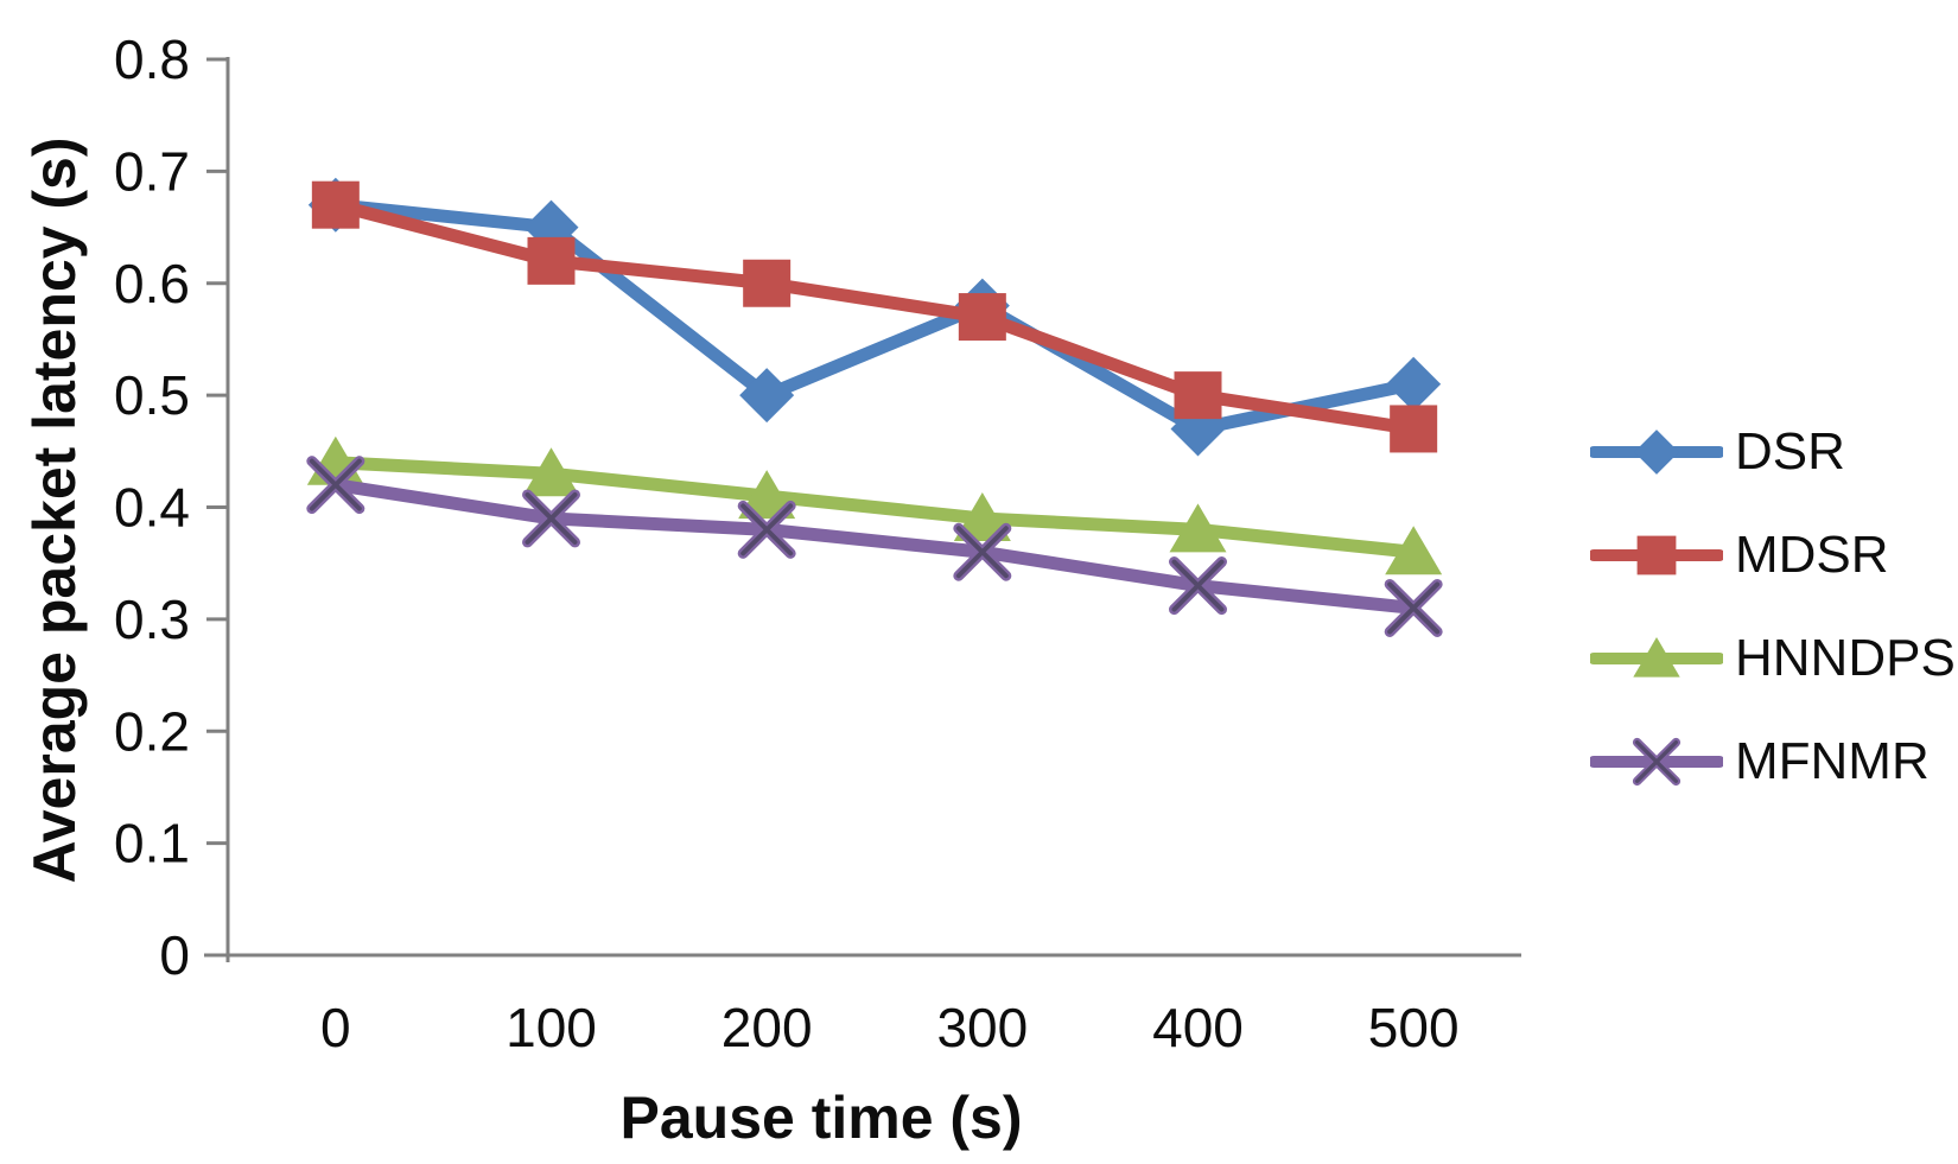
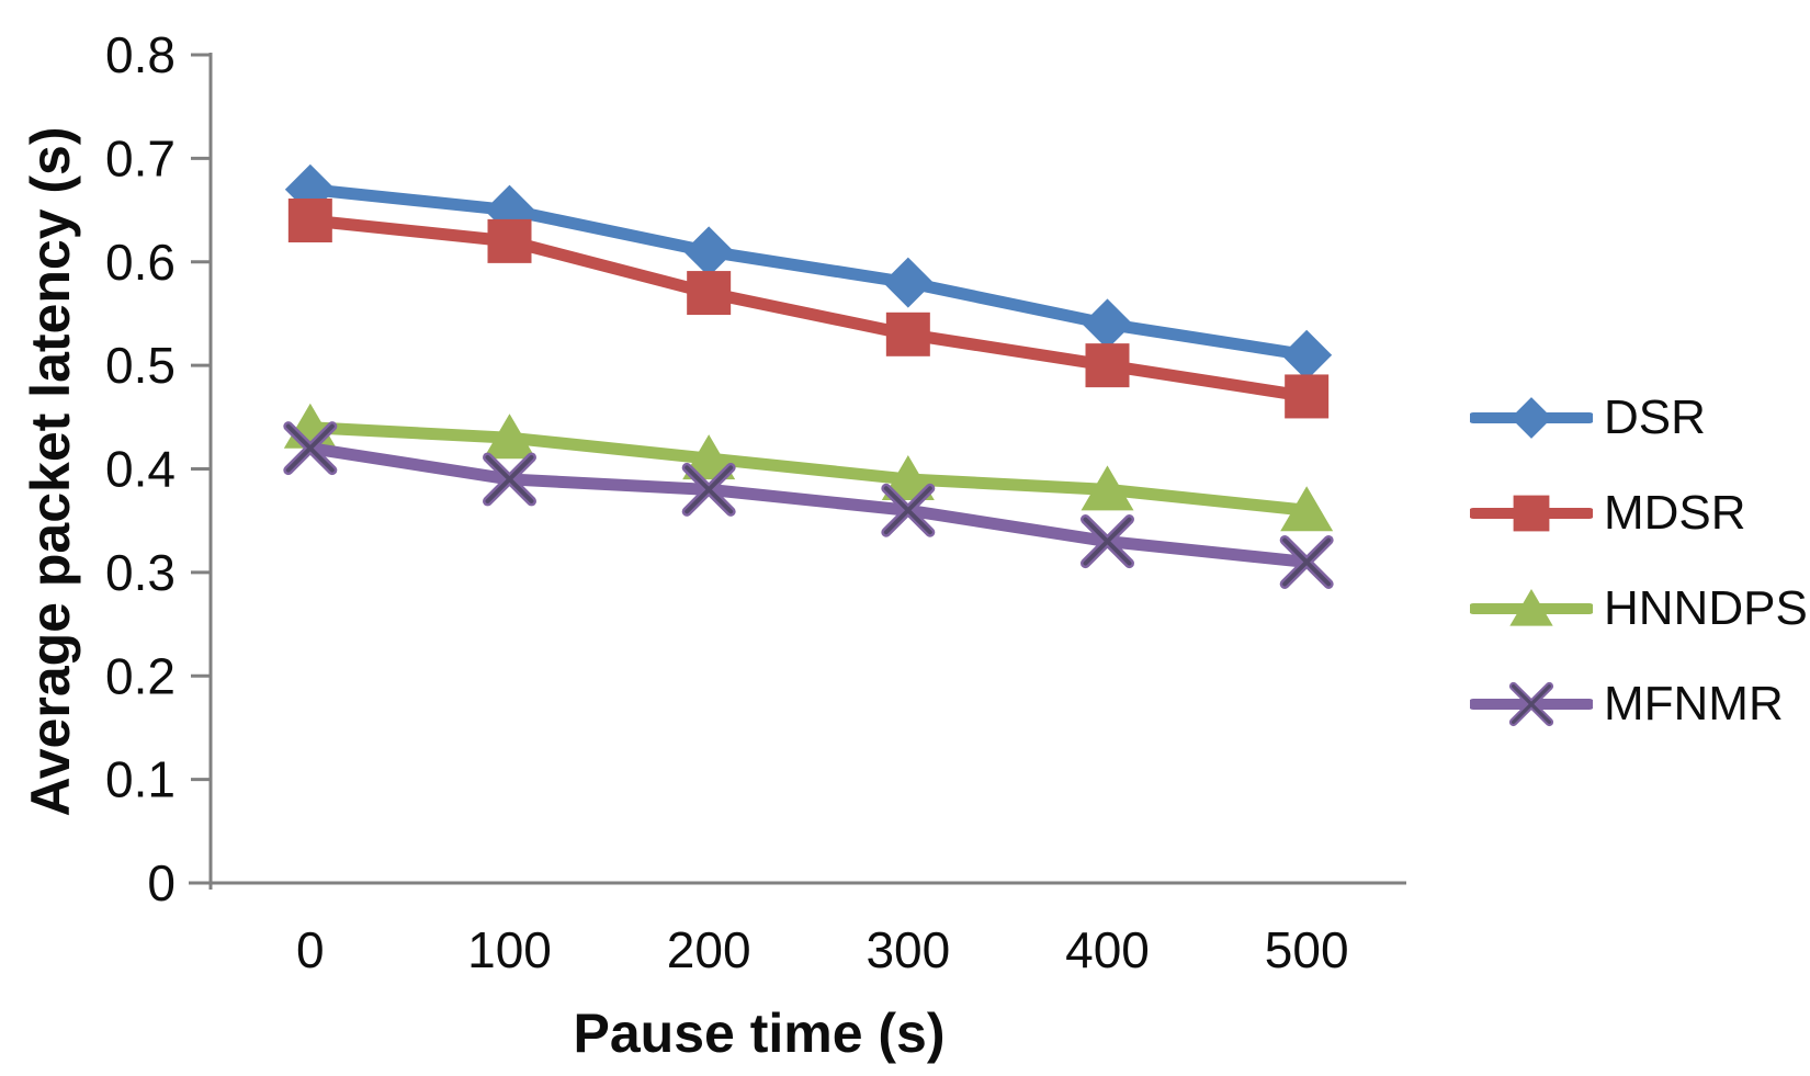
MDSR/0: 0.67 -> 0.64
DSR/200: 0.50 -> 0.61
MDSR/200: 0.60 -> 0.57
MDSR/300: 0.57 -> 0.53
DSR/400: 0.47 -> 0.54
